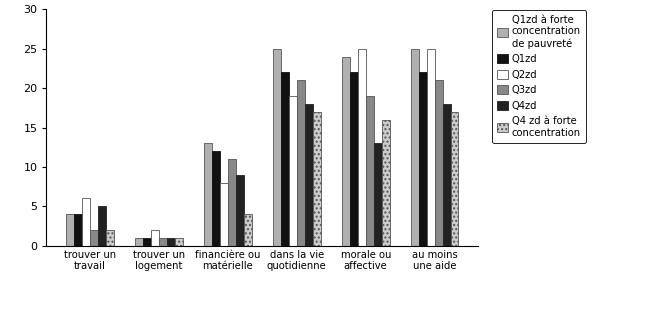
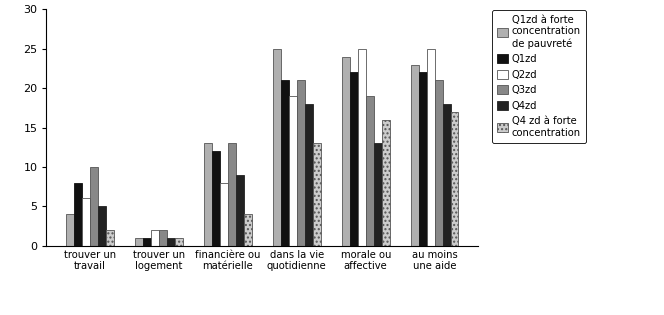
Q1zd/trouver un travail: 4 -> 8
Q3zd/trouver un travail: 2 -> 10
Q3zd/trouver un logement: 1 -> 2
Q3zd/financière ou matérielle: 11 -> 13
Q1zd/dans la vie quotidienne: 22 -> 21
Q4 zd à forte concentration/dans la vie quotidienne: 17 -> 13
Q1zd à forte concentration de pauvreté/au moins une aide: 25 -> 23
